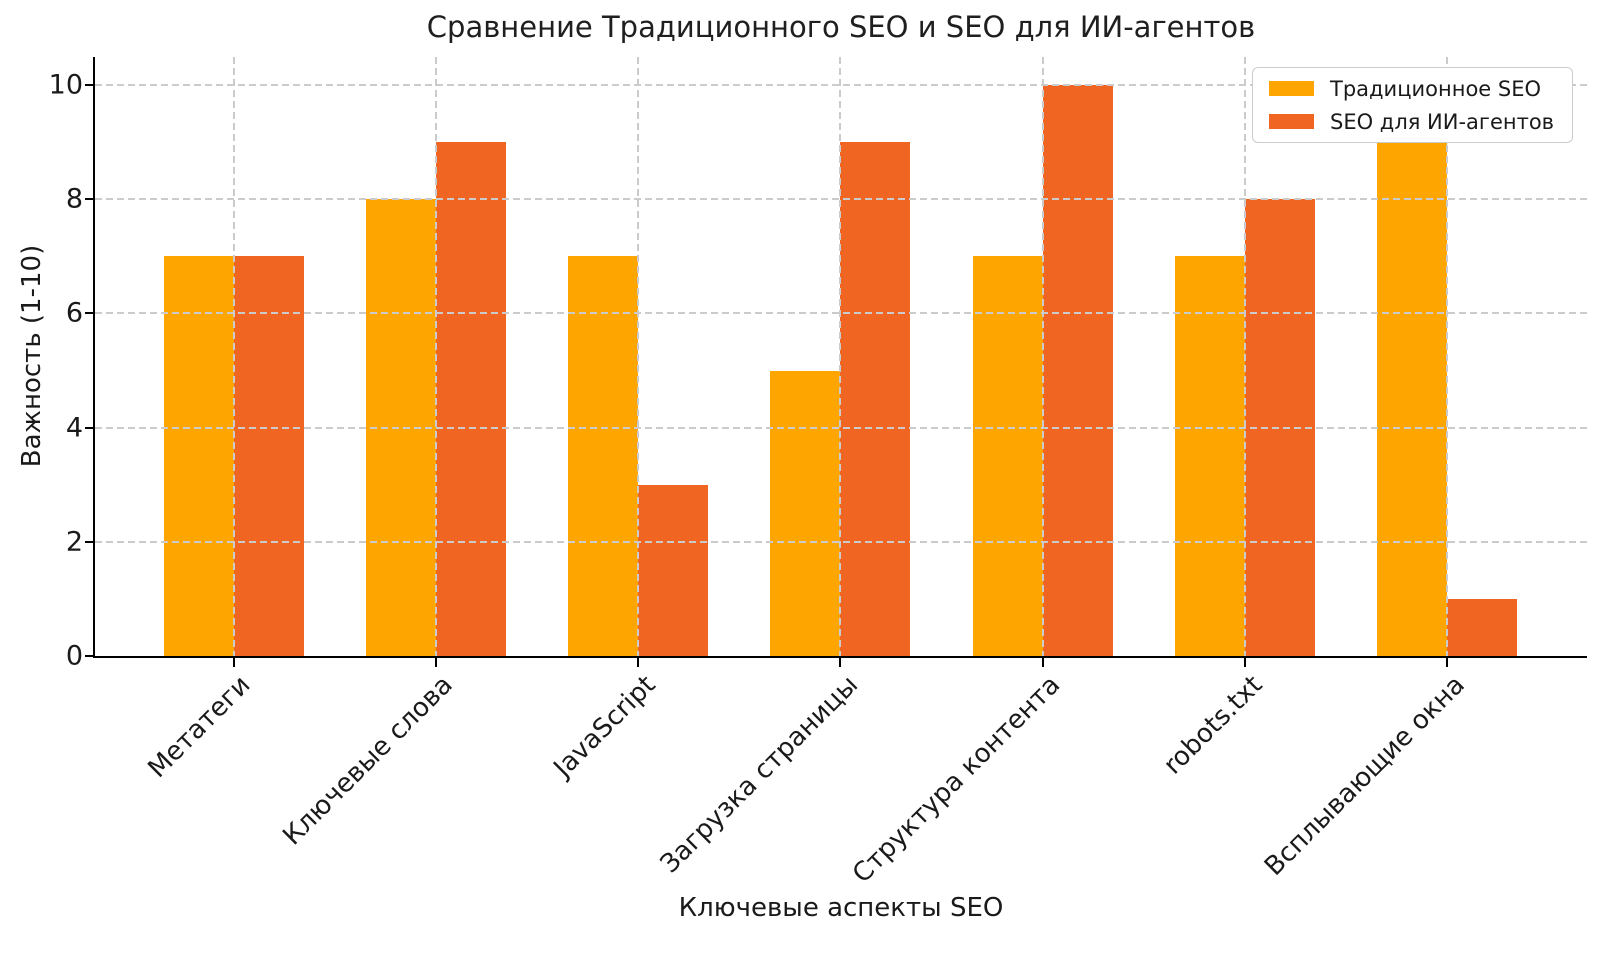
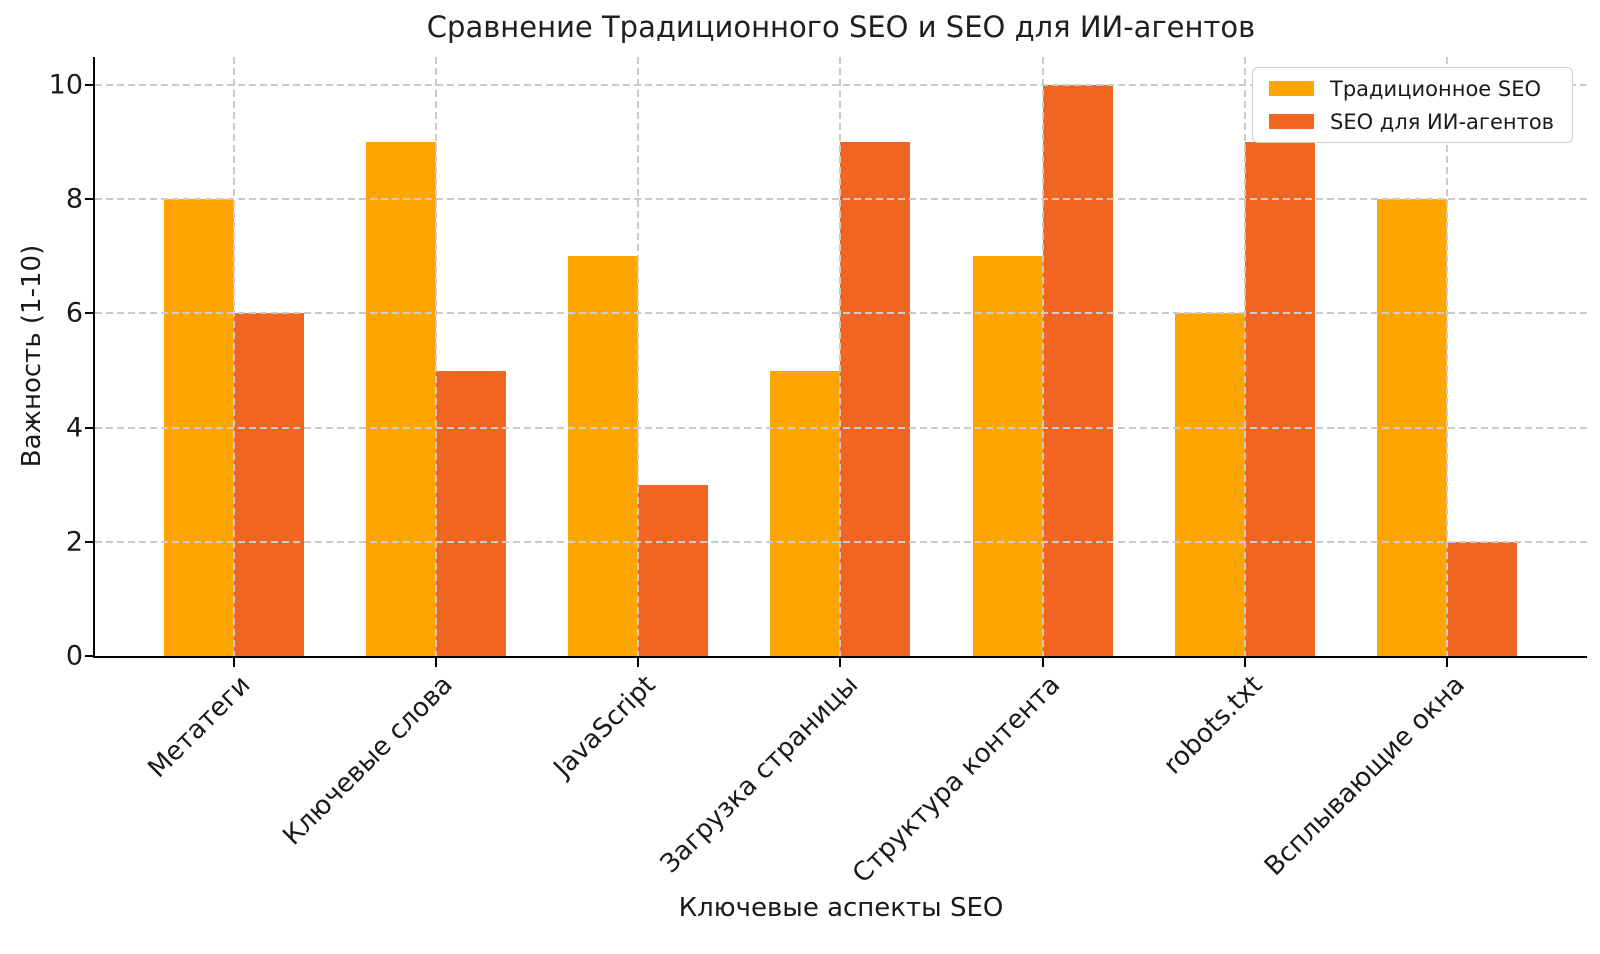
Традиционное SEO/Метатеги: 7 -> 8
SEO для ИИ-агентов/Метатеги: 7 -> 6
Традиционное SEO/Ключевые слова: 8 -> 9
SEO для ИИ-агентов/Ключевые слова: 9 -> 5
Традиционное SEO/robots.txt: 7 -> 6
SEO для ИИ-агентов/robots.txt: 8 -> 9
Традиционное SEO/Всплывающие окна: 9 -> 8
SEO для ИИ-агентов/Всплывающие окна: 1 -> 2
